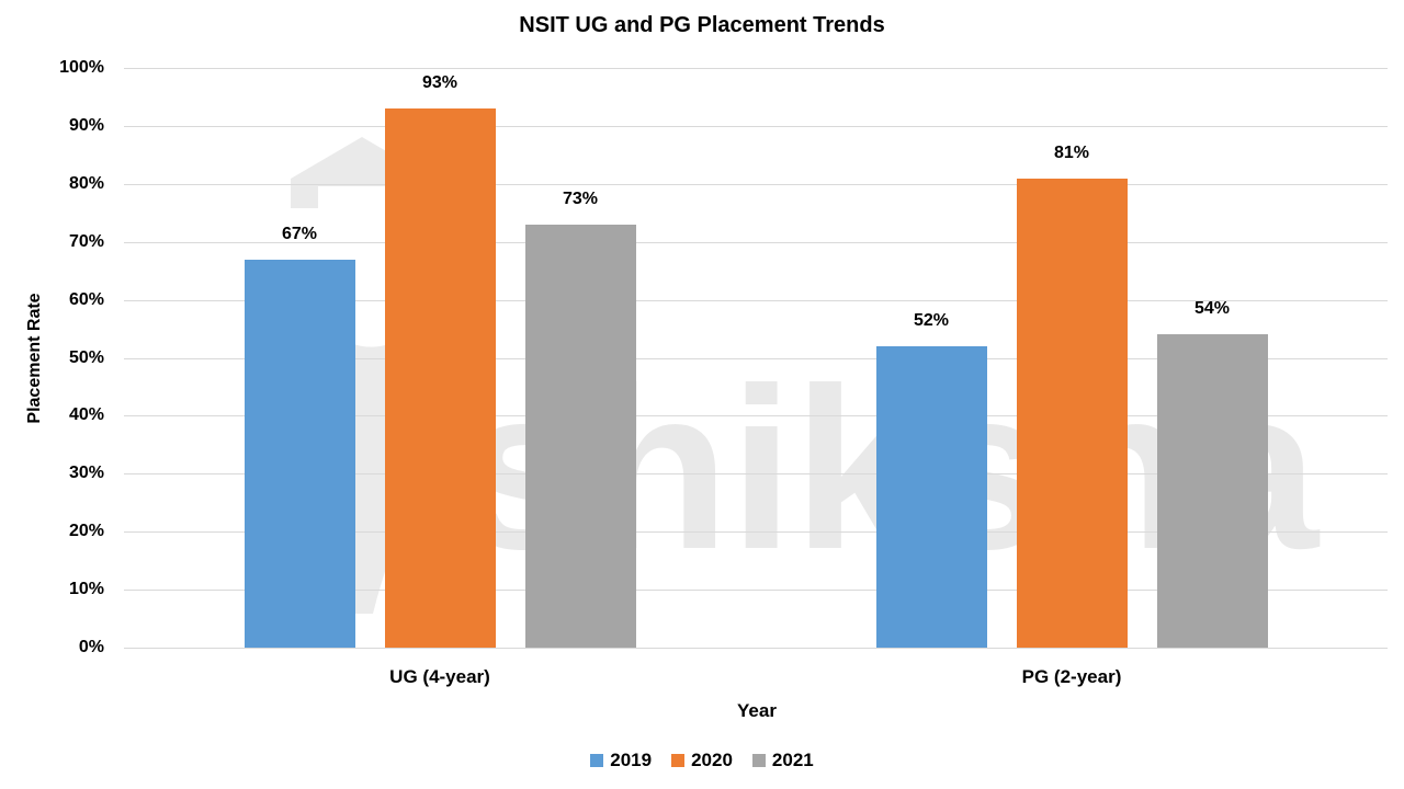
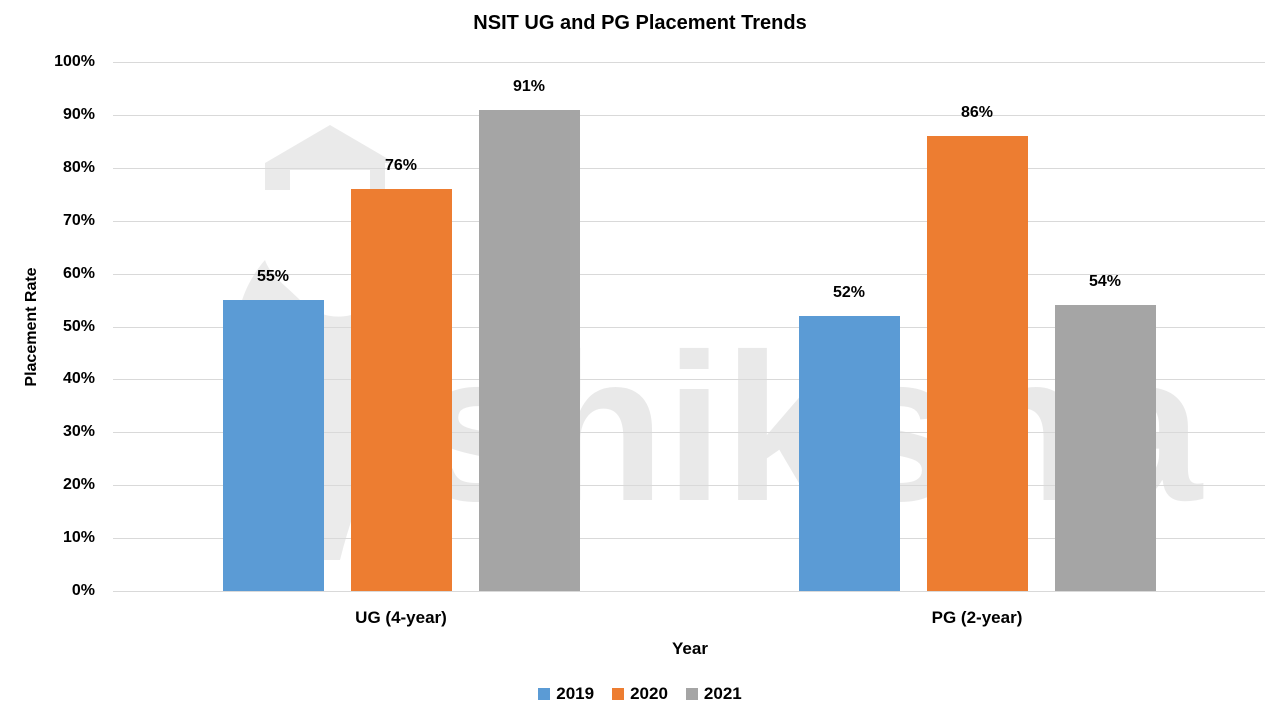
2019/UG (4-year): 67% -> 55%
2020/UG (4-year): 93% -> 76%
2021/UG (4-year): 73% -> 91%
2020/PG (2-year): 81% -> 86%
